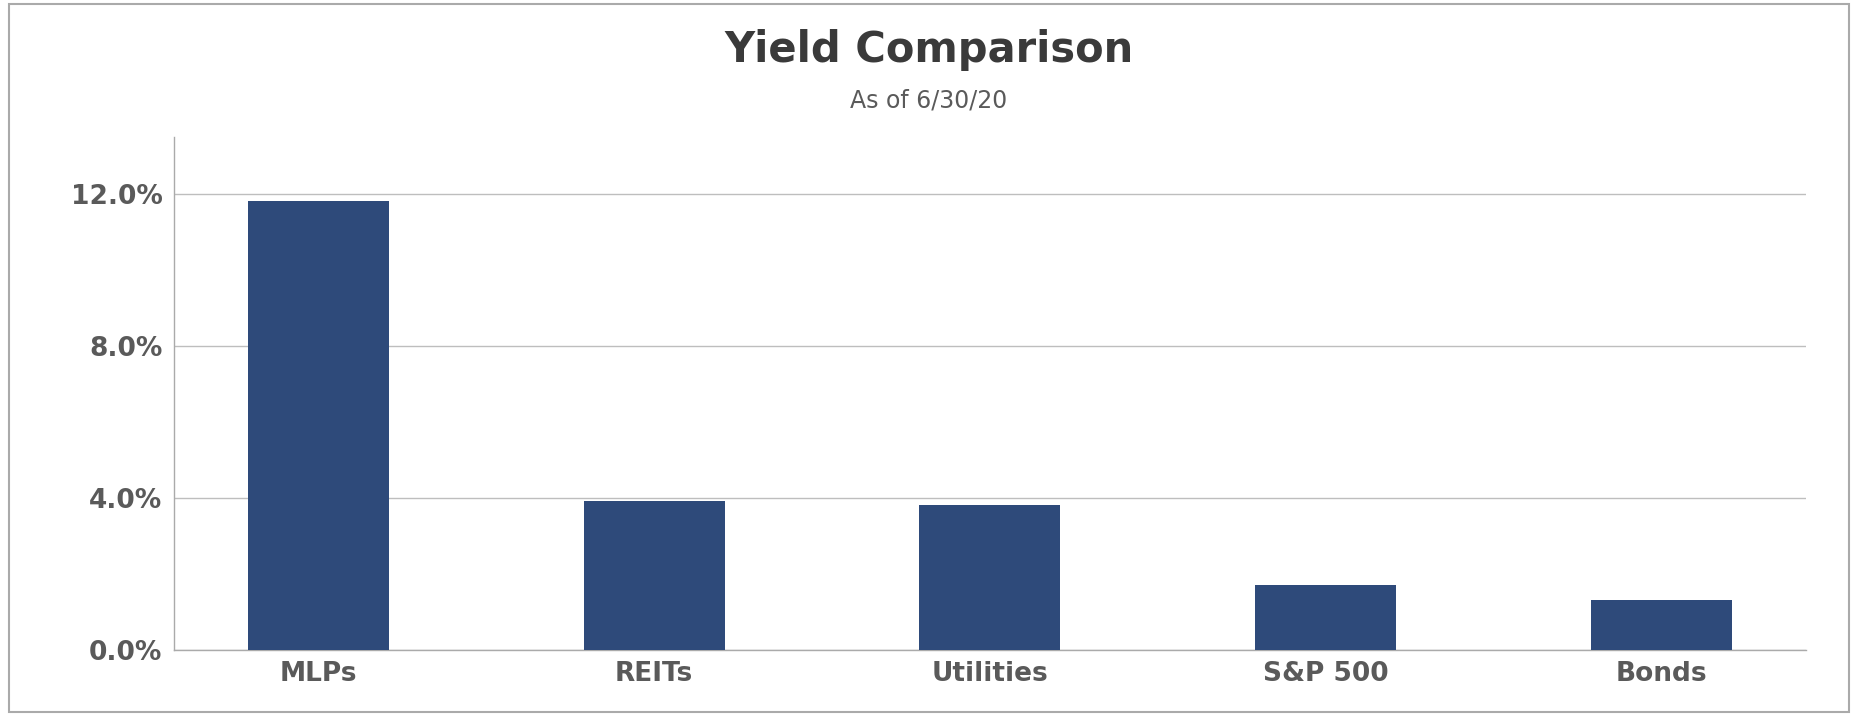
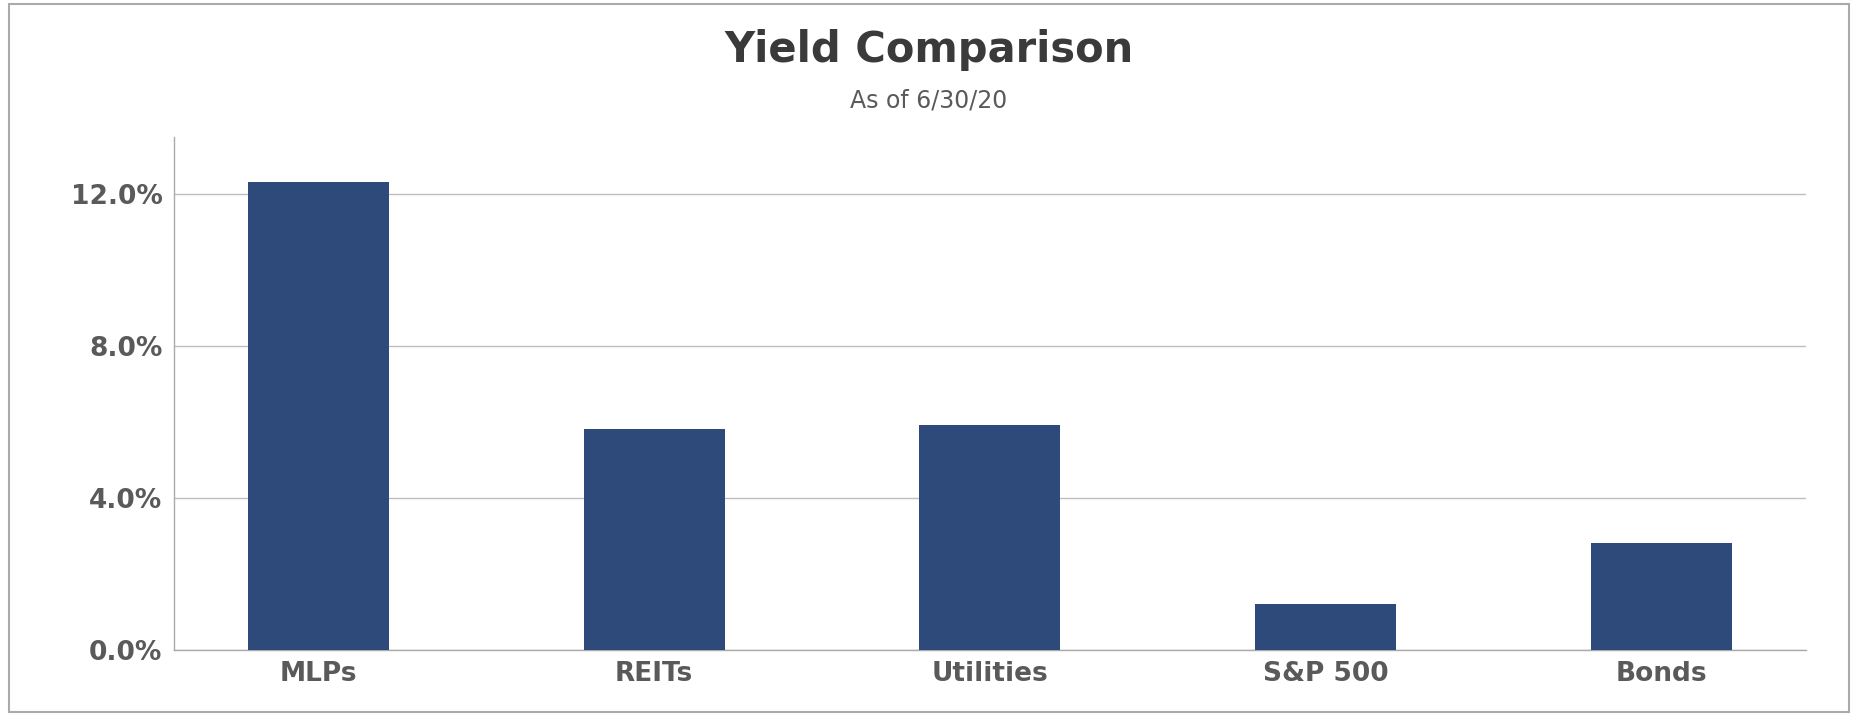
MLPs: 11.8% -> 12.3%
REITs: 3.9% -> 5.8%
Utilities: 3.8% -> 5.9%
S&P 500: 1.7% -> 1.2%
Bonds: 1.3% -> 2.8%
